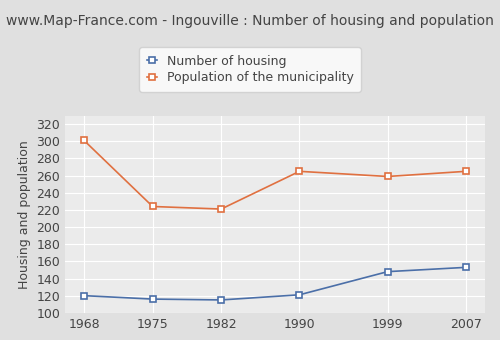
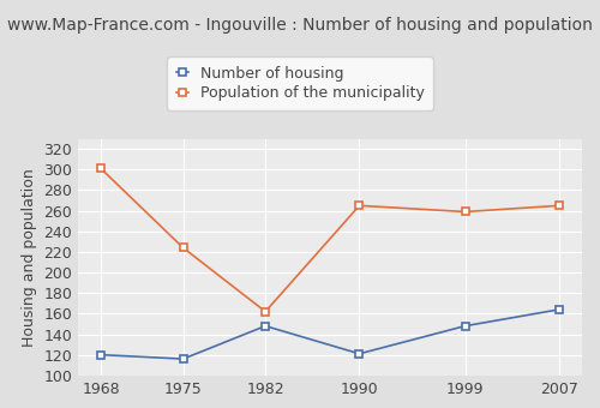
Number of housing/1982: 115 -> 148
Population of the municipality/1982: 221 -> 162
Number of housing/2007: 153 -> 164
